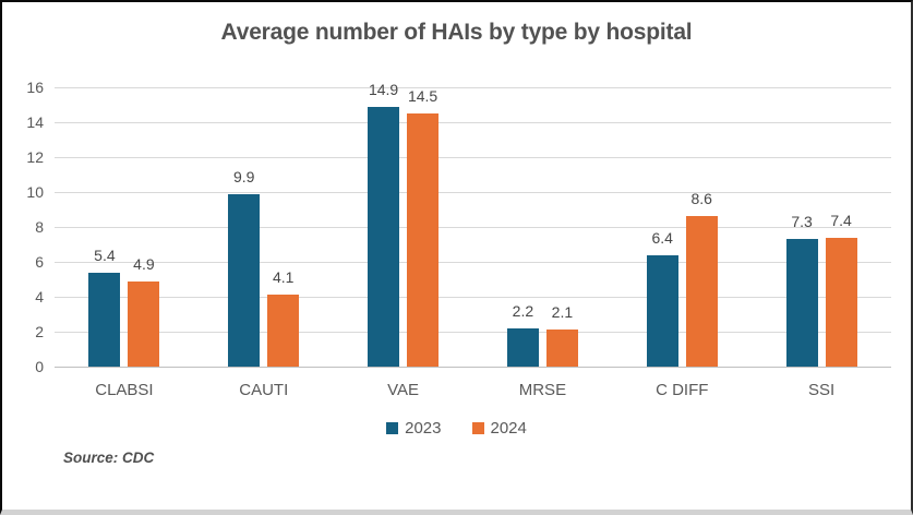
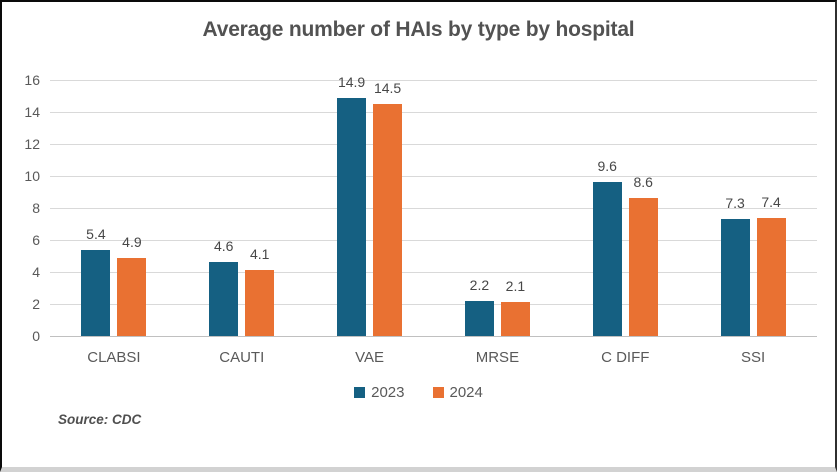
2023/CAUTI: 9.9 -> 4.6
2023/C DIFF: 6.4 -> 9.6
